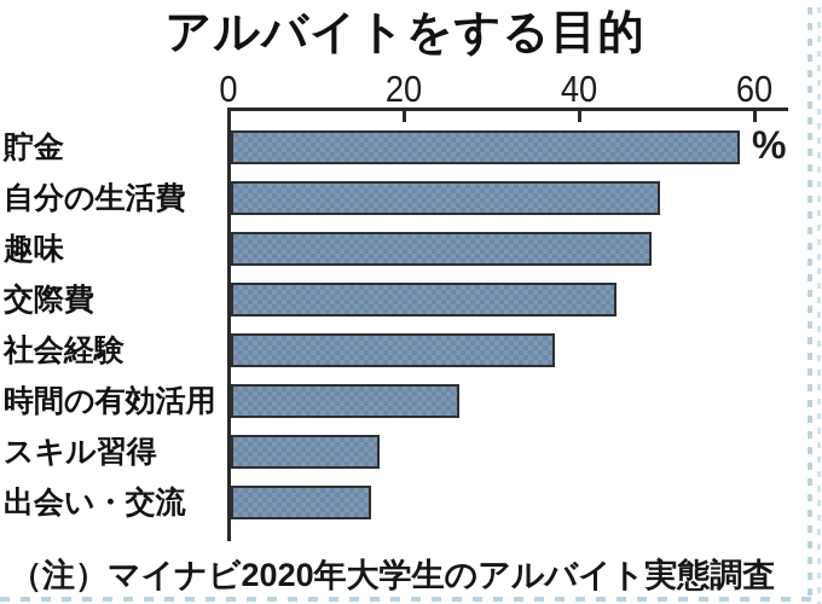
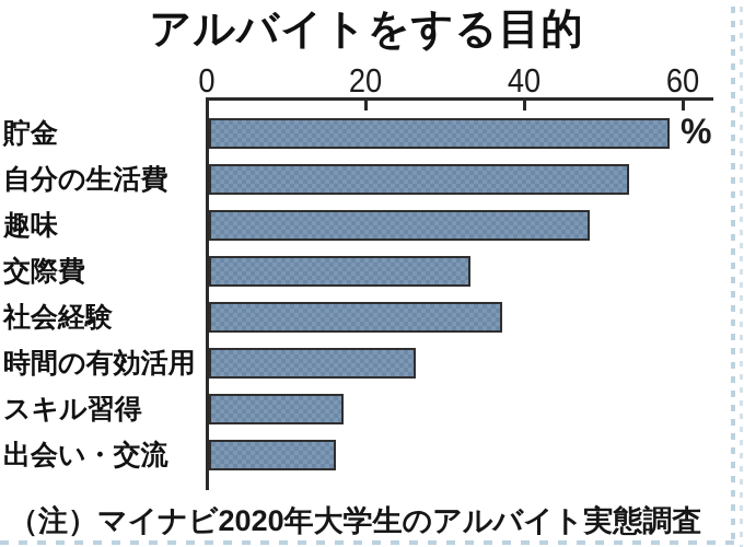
自分の生活費: 49 -> 53
交際費: 44 -> 33
